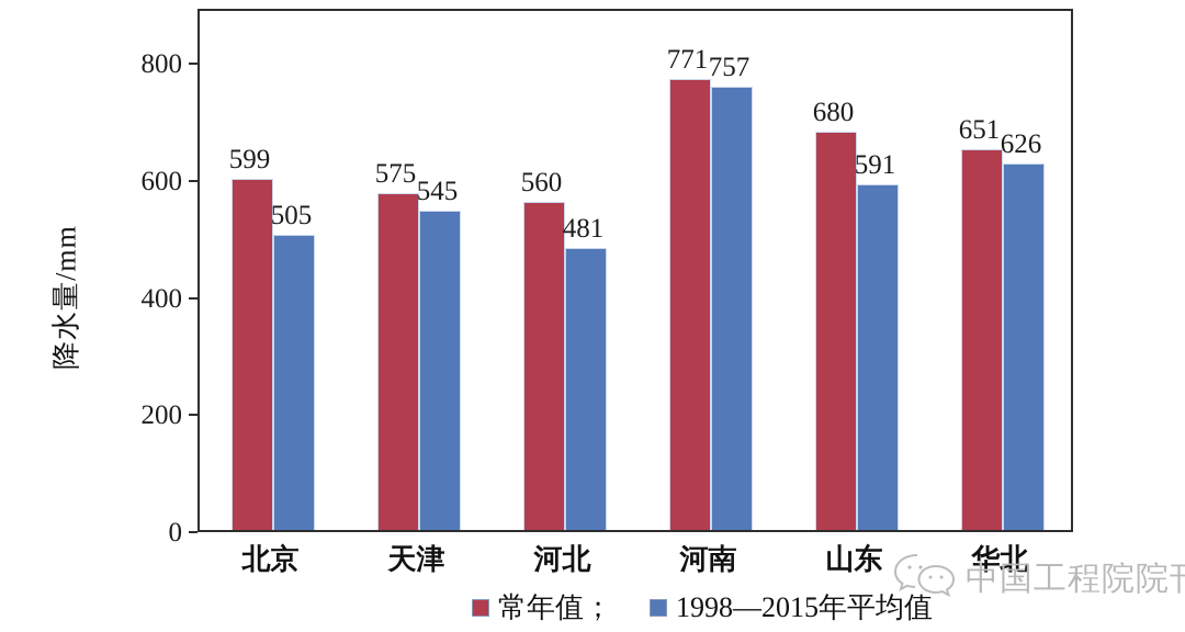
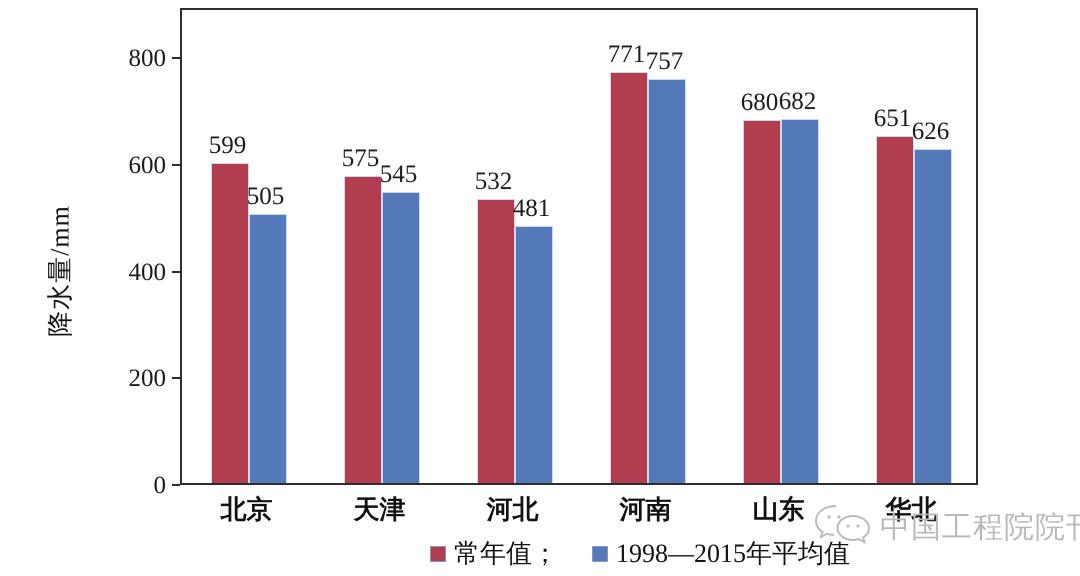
常年值；/河北: 560 -> 532
1998—2015年平均值/山东: 591 -> 682
